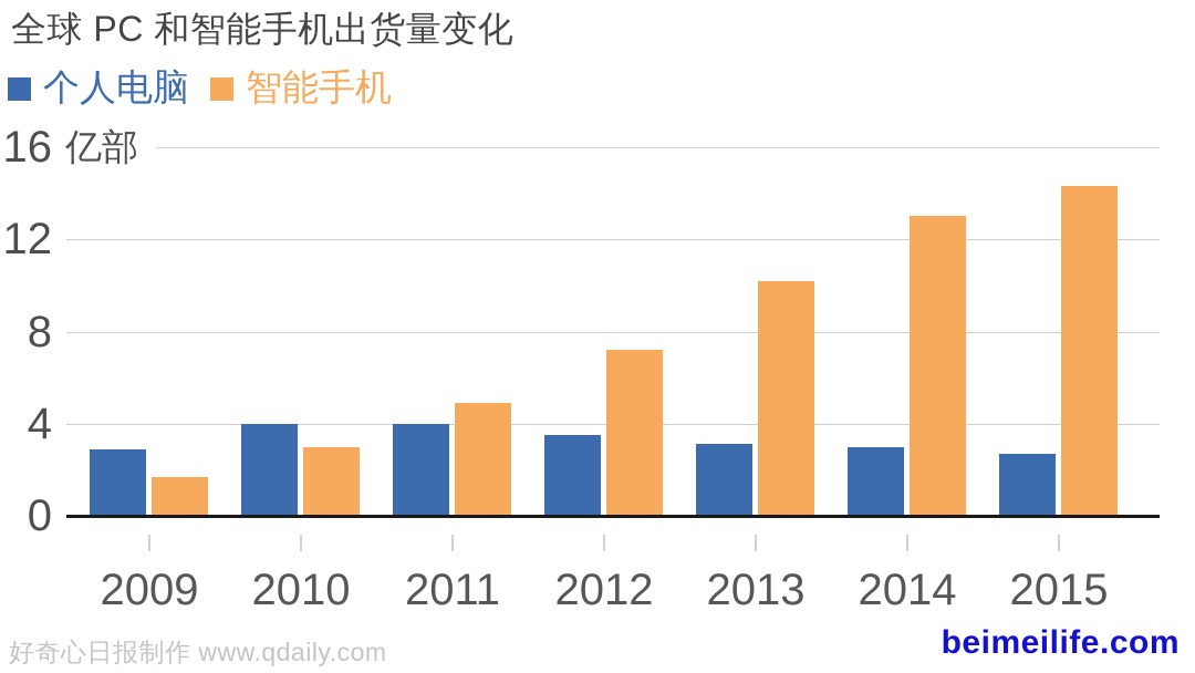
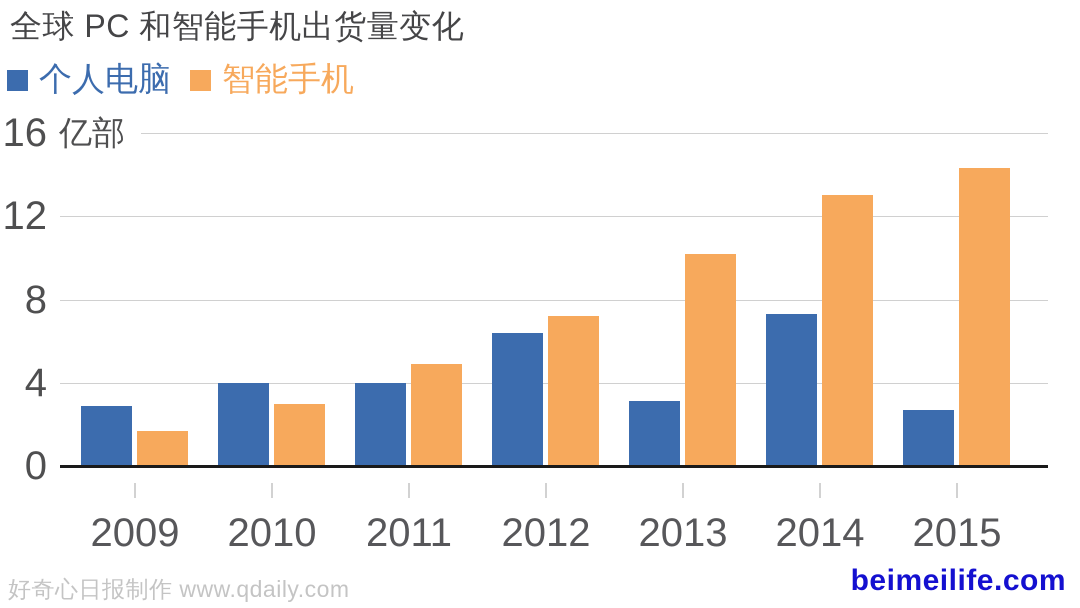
个人电脑/2012: 3.5 -> 6.4
个人电脑/2014: 3.0 -> 7.3
